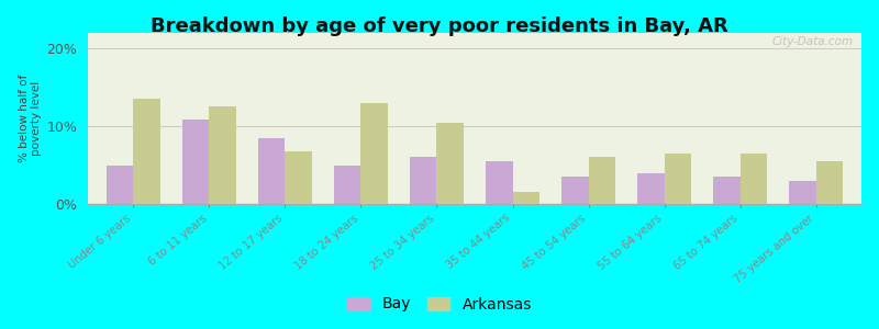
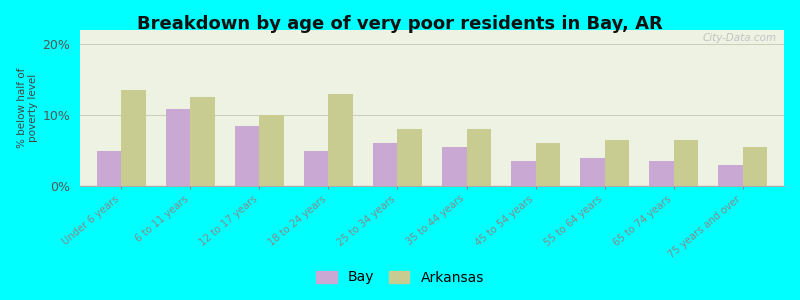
Arkansas/12 to 17 years: 6.8% -> 10.0%
Arkansas/25 to 34 years: 10.4% -> 8.0%
Arkansas/35 to 44 years: 1.6% -> 8.0%
